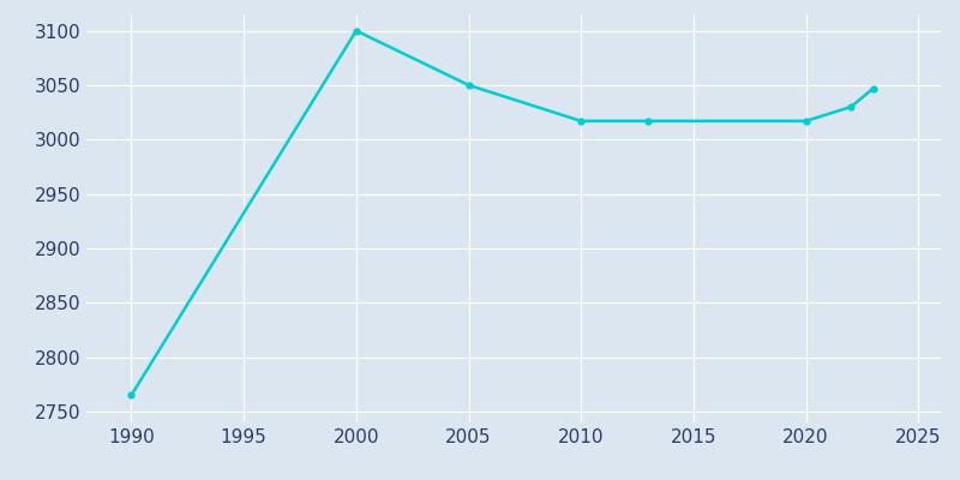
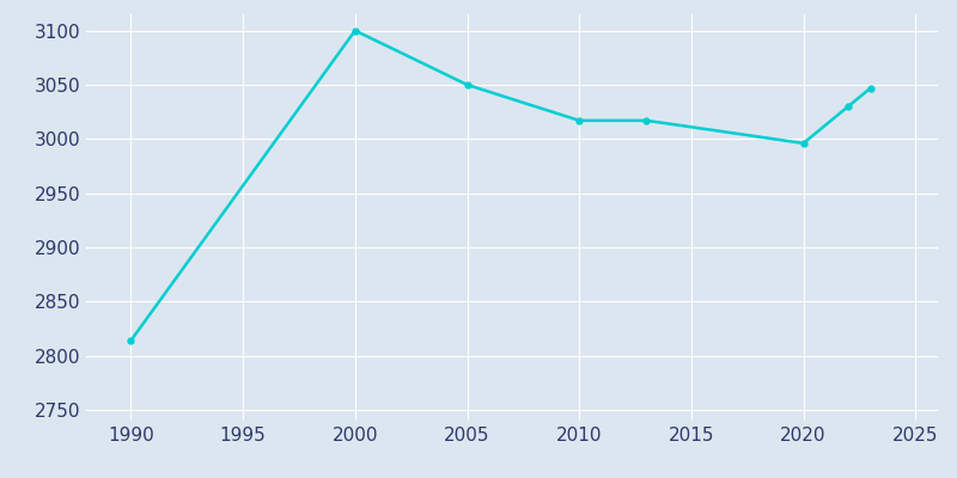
1990: 2765 -> 2814
2020: 3017 -> 2996
